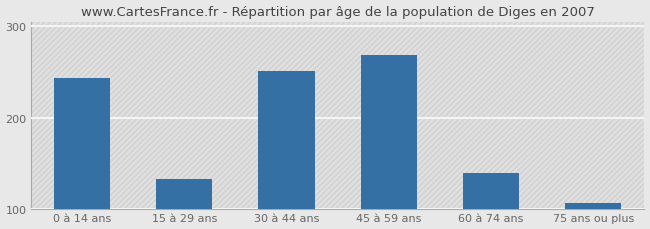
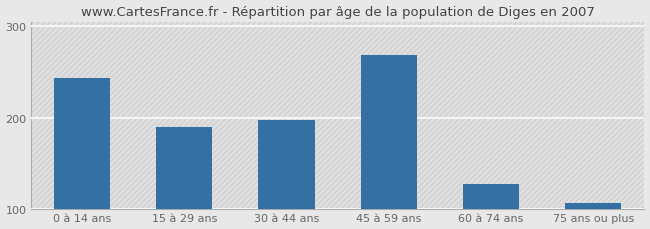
15 à 29 ans: 133 -> 190
30 à 44 ans: 251 -> 198
60 à 74 ans: 140 -> 128
